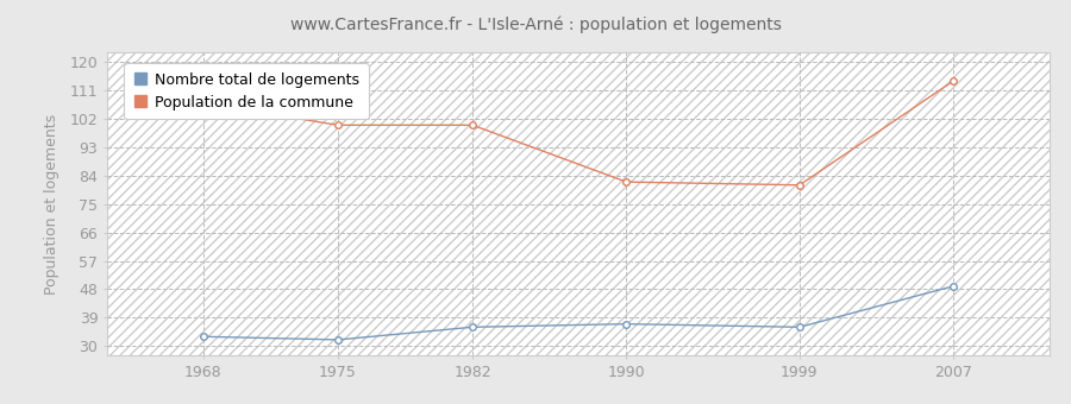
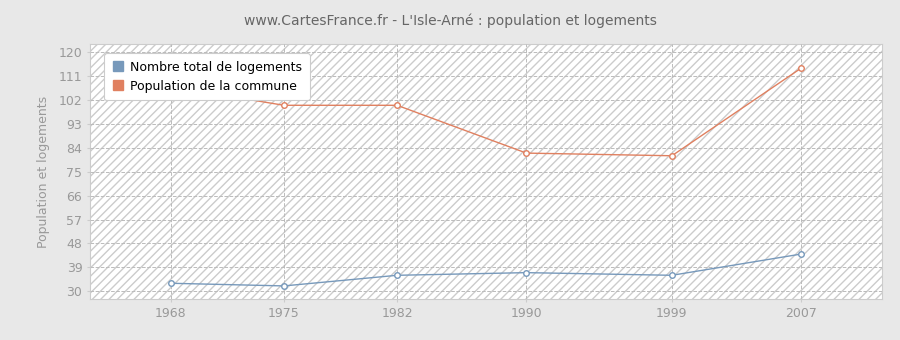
Nombre total de logements/2007: 49 -> 44
